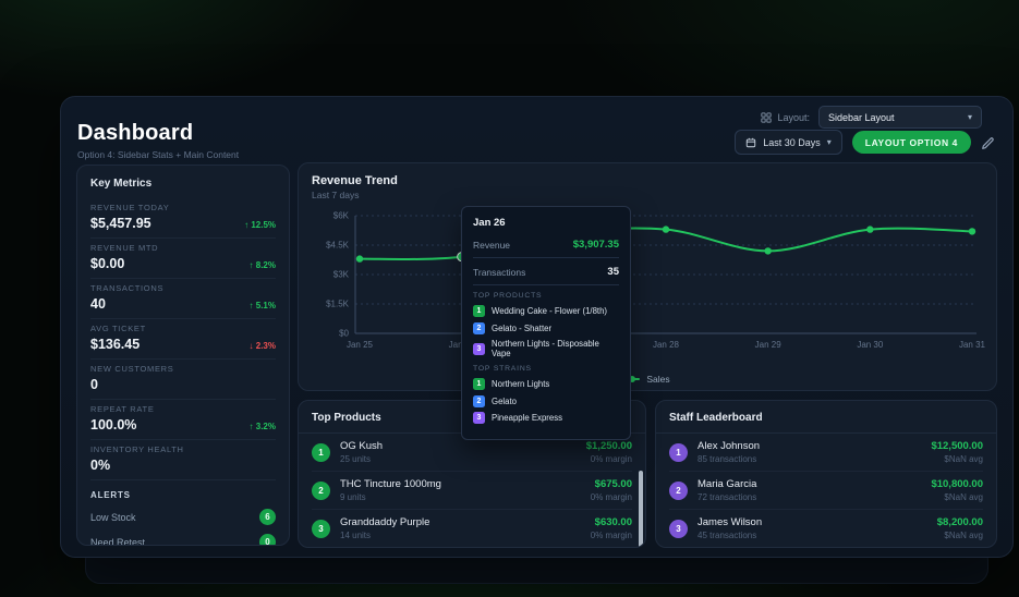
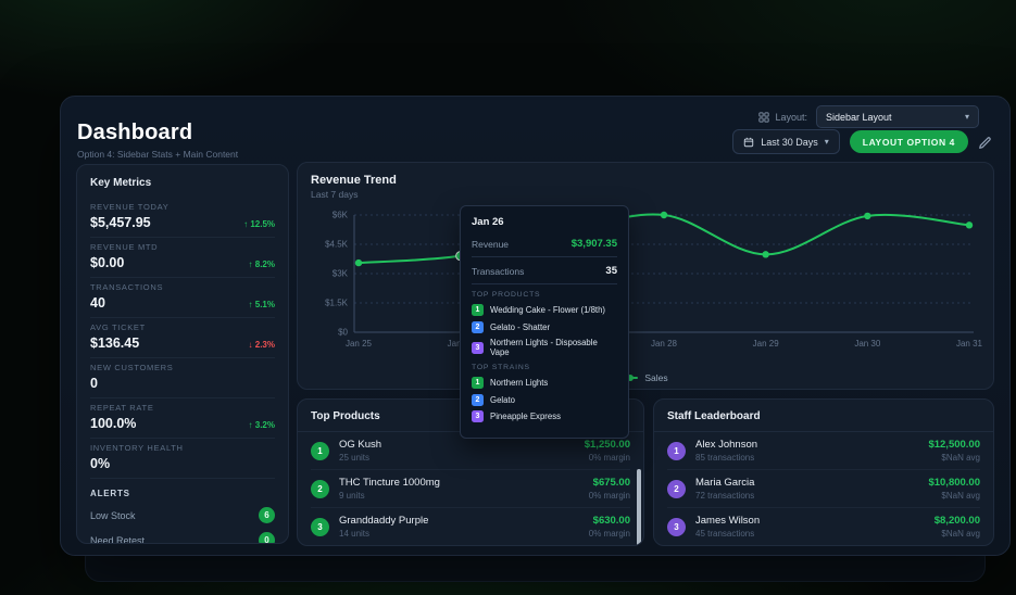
Jan 25: $3.8K -> $3.6K
Jan 28: $5.3K -> $6.0K
Jan 29: $4.2K -> $4.0K
Jan 30: $5.3K -> $6.0K
Jan 31: $5.2K -> $5.5K
